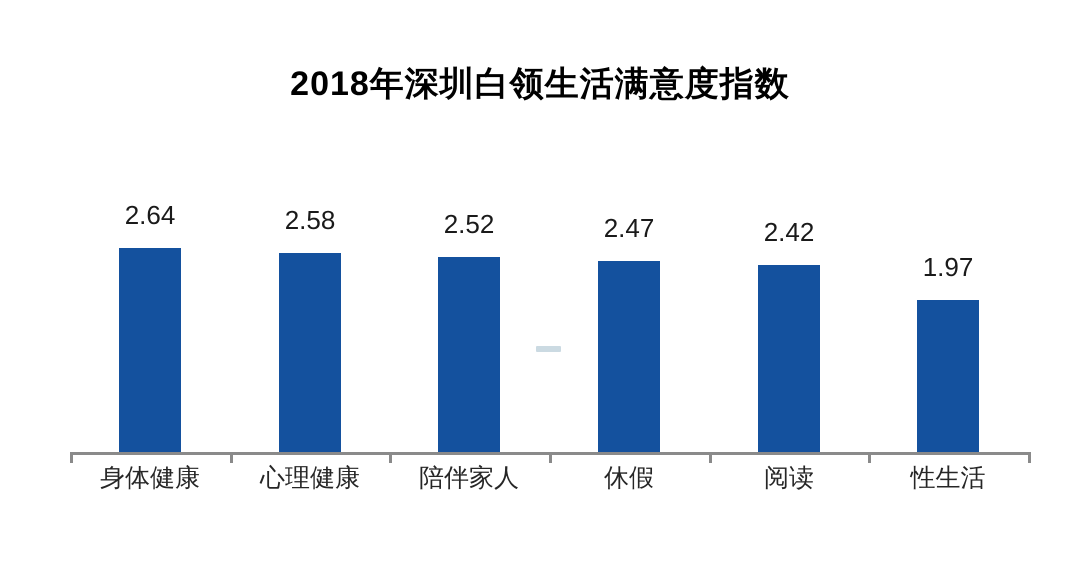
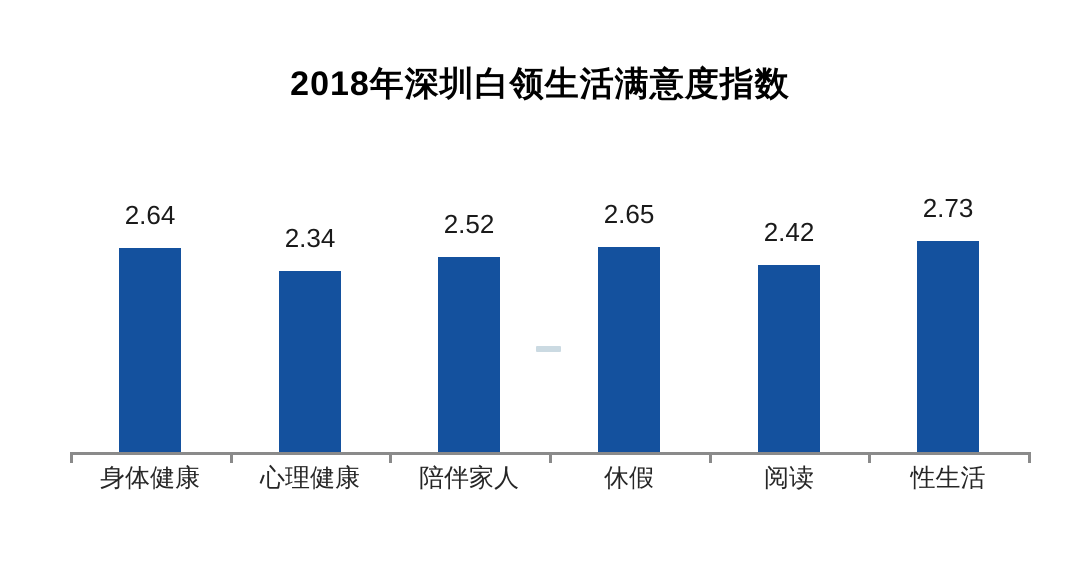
心理健康: 2.58 -> 2.34
休假: 2.47 -> 2.65
性生活: 1.97 -> 2.73
